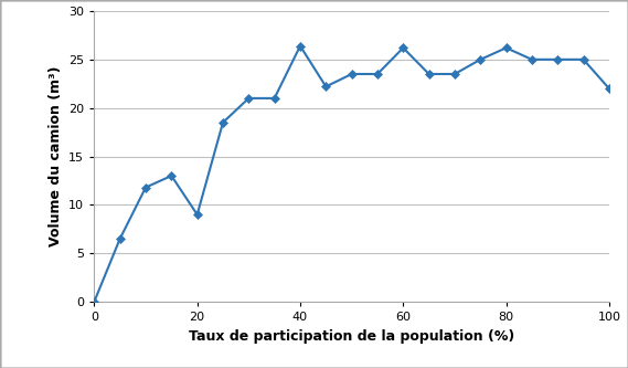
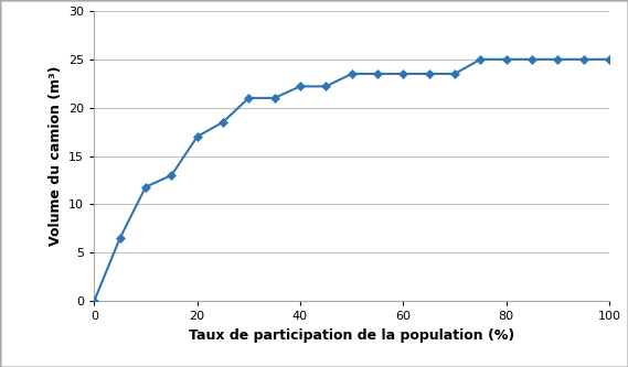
20: 9.0 -> 17.0
40: 26.4 -> 22.2
60: 26.2 -> 23.5
80: 26.2 -> 25.0
100: 22.0 -> 25.0
